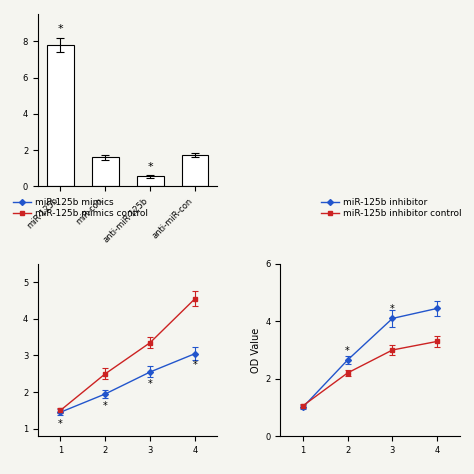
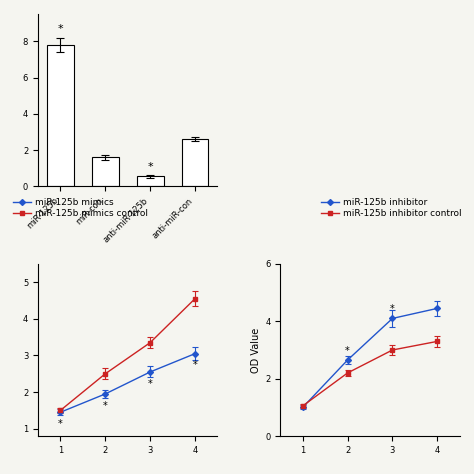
anti-miR-con: 1.8 -> 2.6
